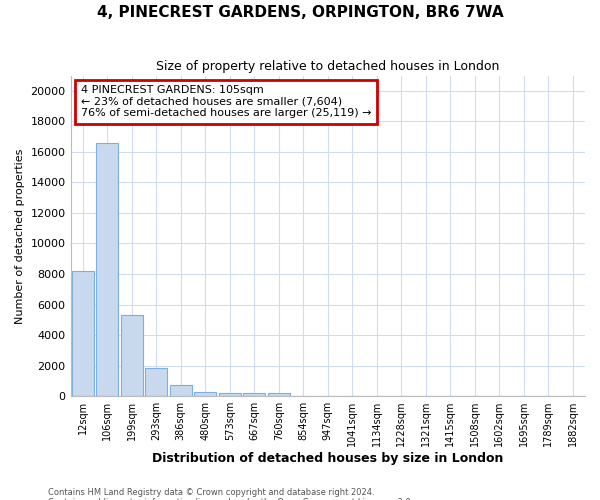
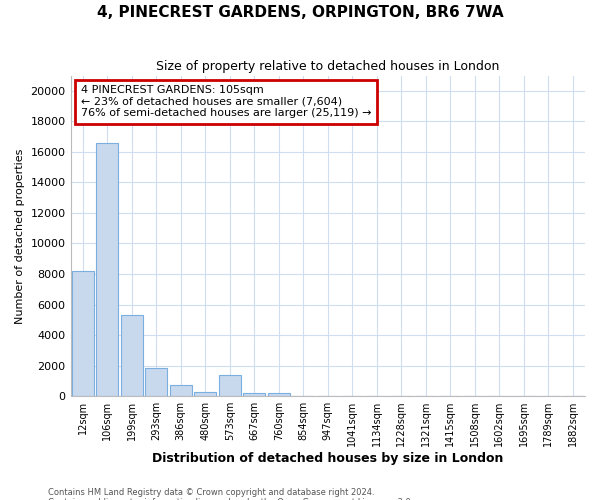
573sqm: 200 -> 1400
